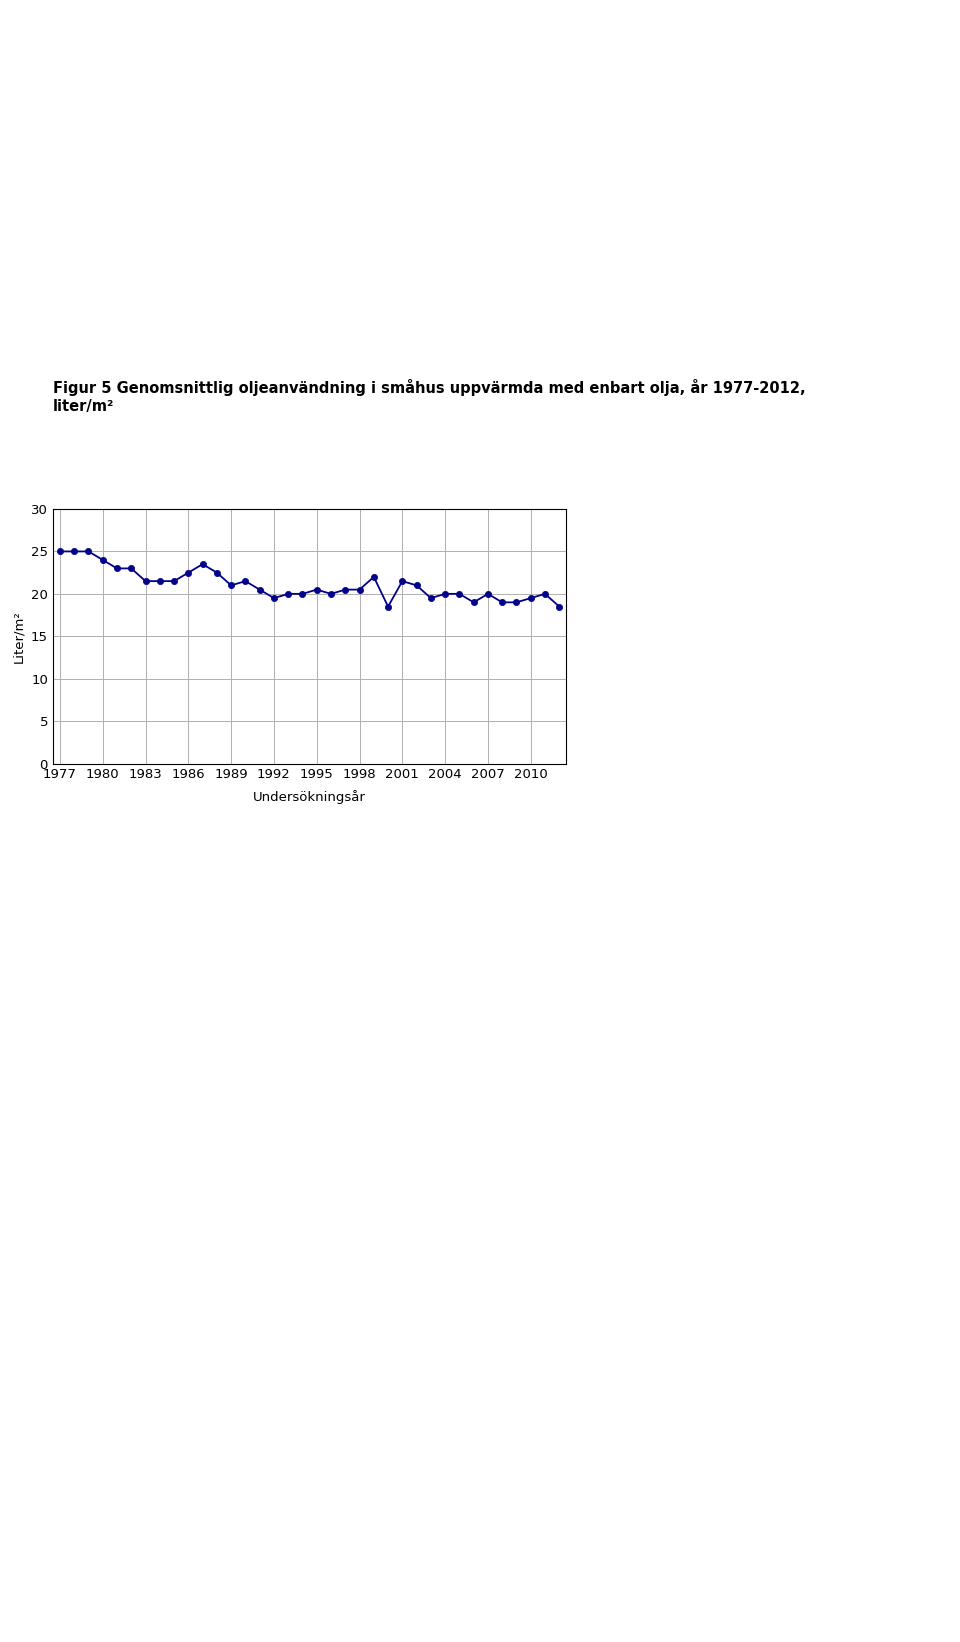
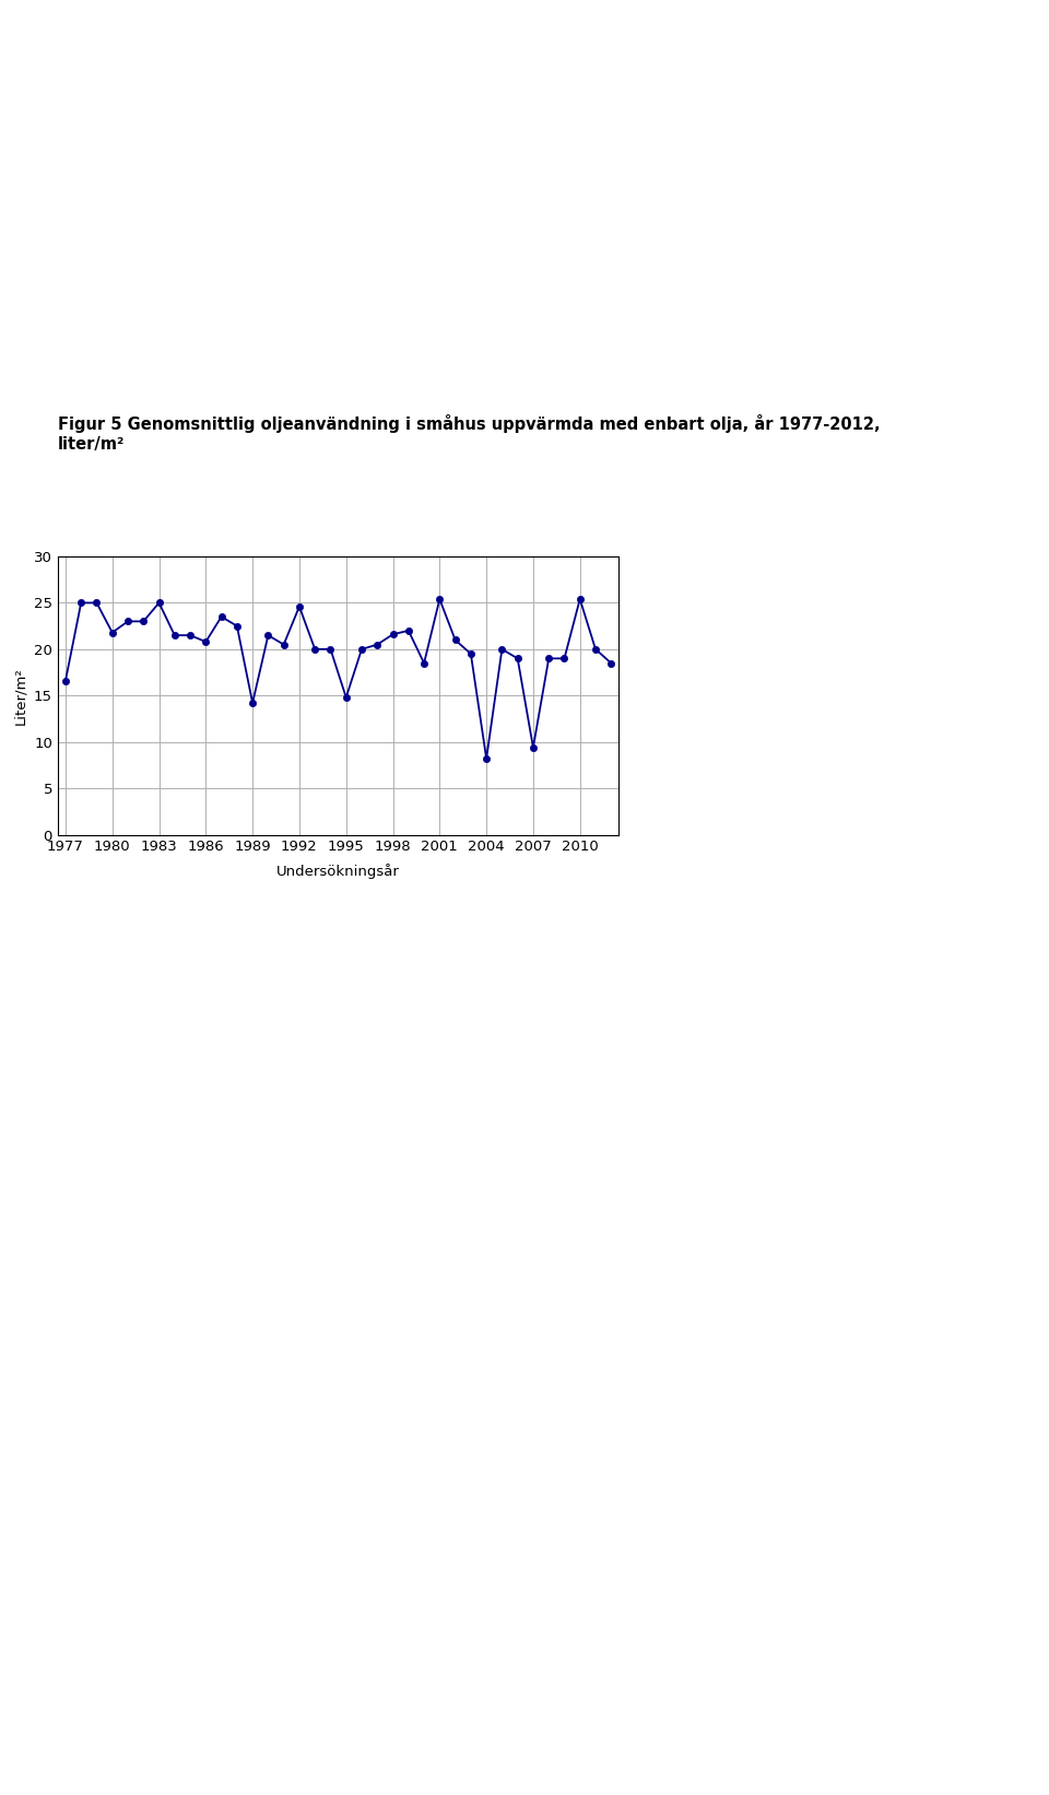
1977: 25.0 -> 16.6
1980: 24.0 -> 21.8
1983: 21.5 -> 25.0
1986: 22.5 -> 20.8
1989: 21.0 -> 14.2
1992: 19.5 -> 24.6
1995: 20.5 -> 14.8
1998: 20.5 -> 21.6
2001: 21.5 -> 25.4
2004: 20.0 -> 8.2
2007: 20.0 -> 9.4
2010: 19.5 -> 25.4
